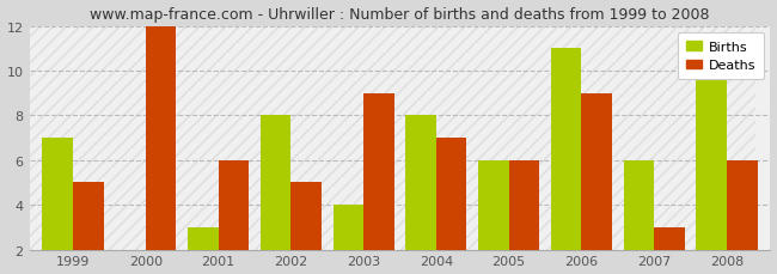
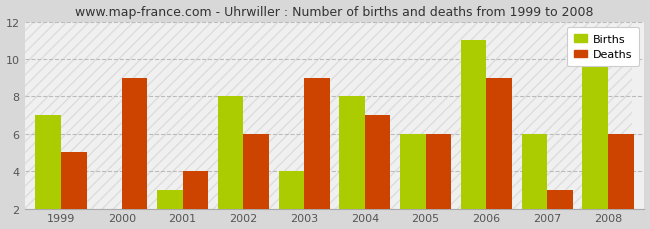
Deaths/2000: 12 -> 9
Deaths/2001: 6 -> 4
Deaths/2002: 5 -> 6
